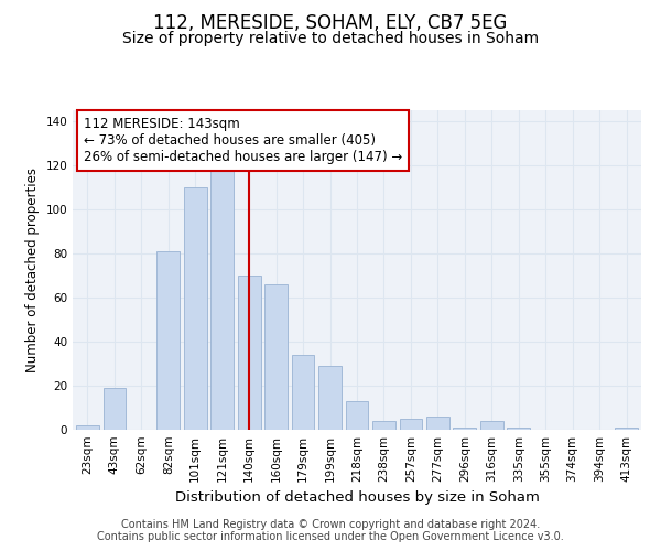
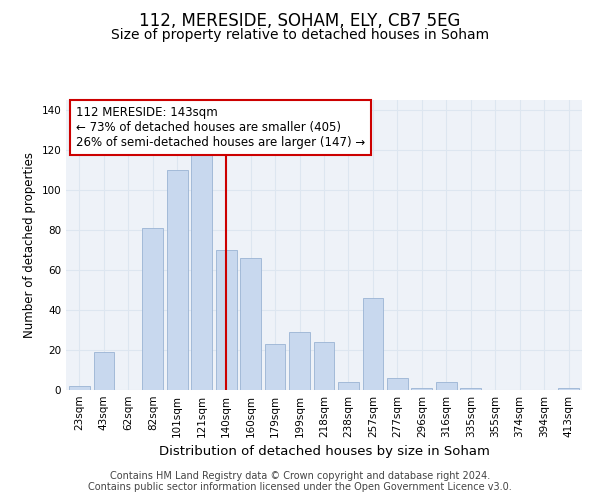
179sqm: 34 -> 23
218sqm: 13 -> 24
257sqm: 5 -> 46
